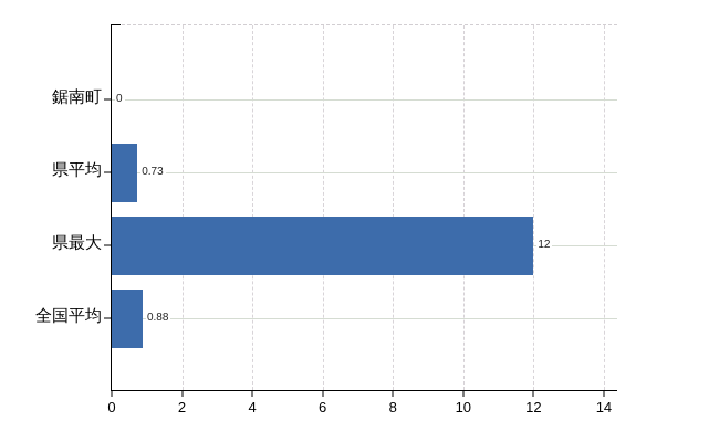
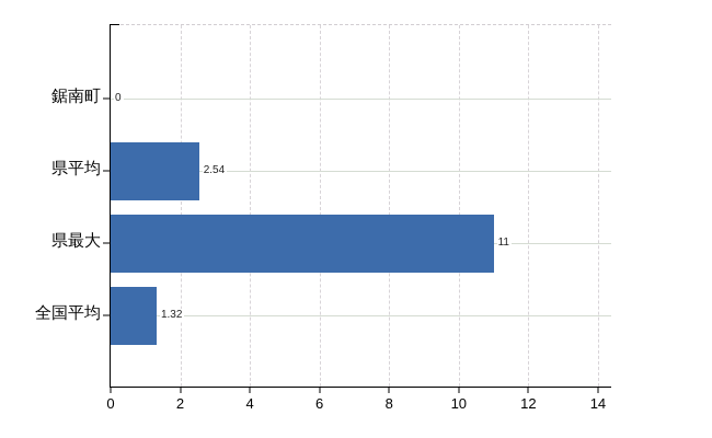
県平均: 0.73 -> 2.54
県最大: 12 -> 11
全国平均: 0.88 -> 1.32
